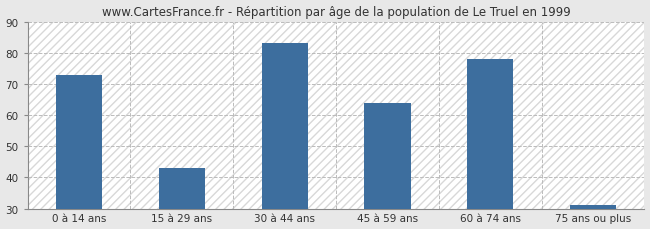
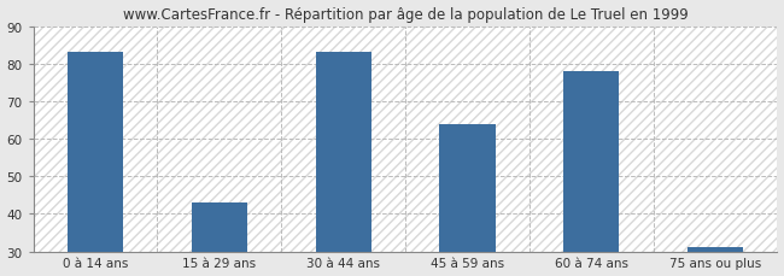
0 à 14 ans: 73 -> 83
